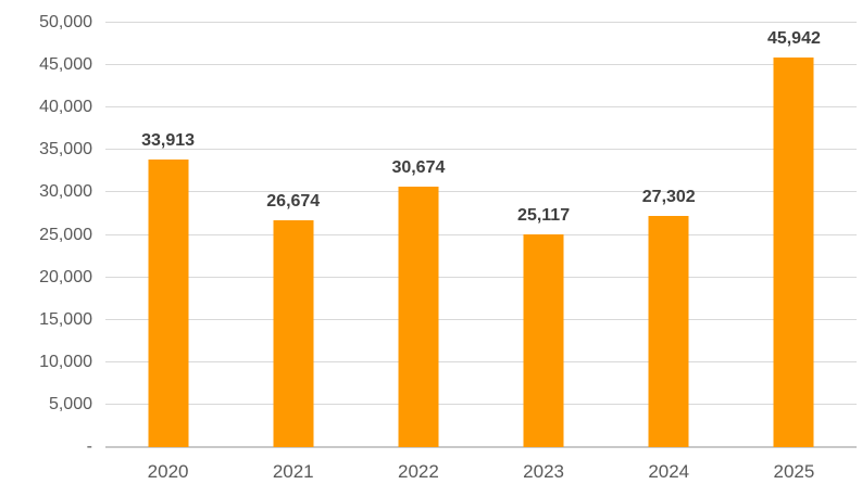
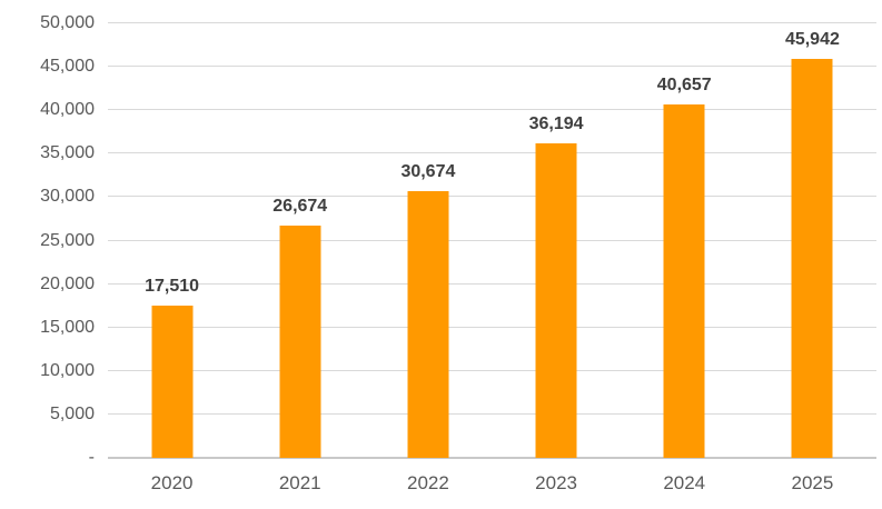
2020: 33,913 -> 17,510
2023: 25,117 -> 36,194
2024: 27,302 -> 40,657
